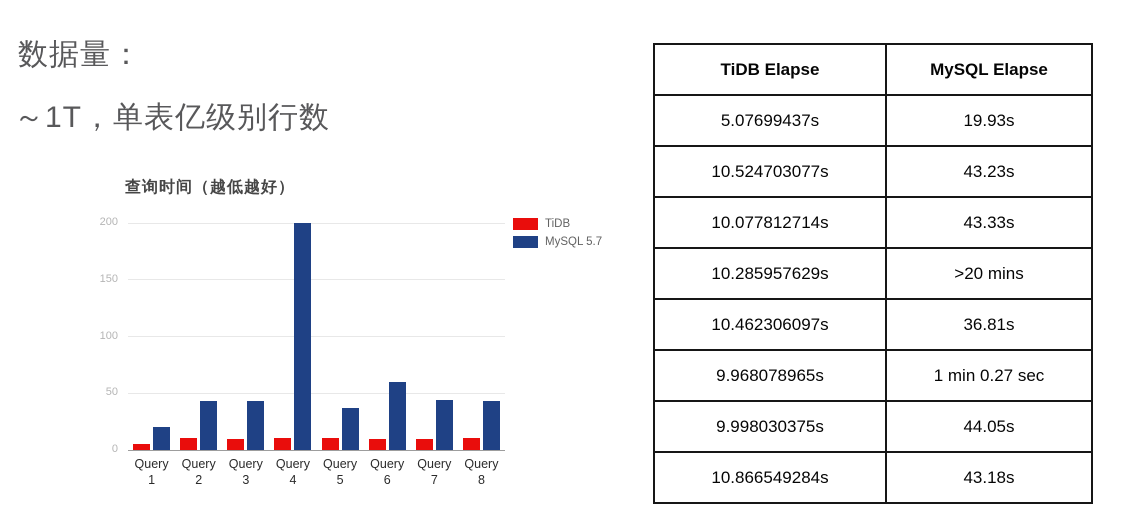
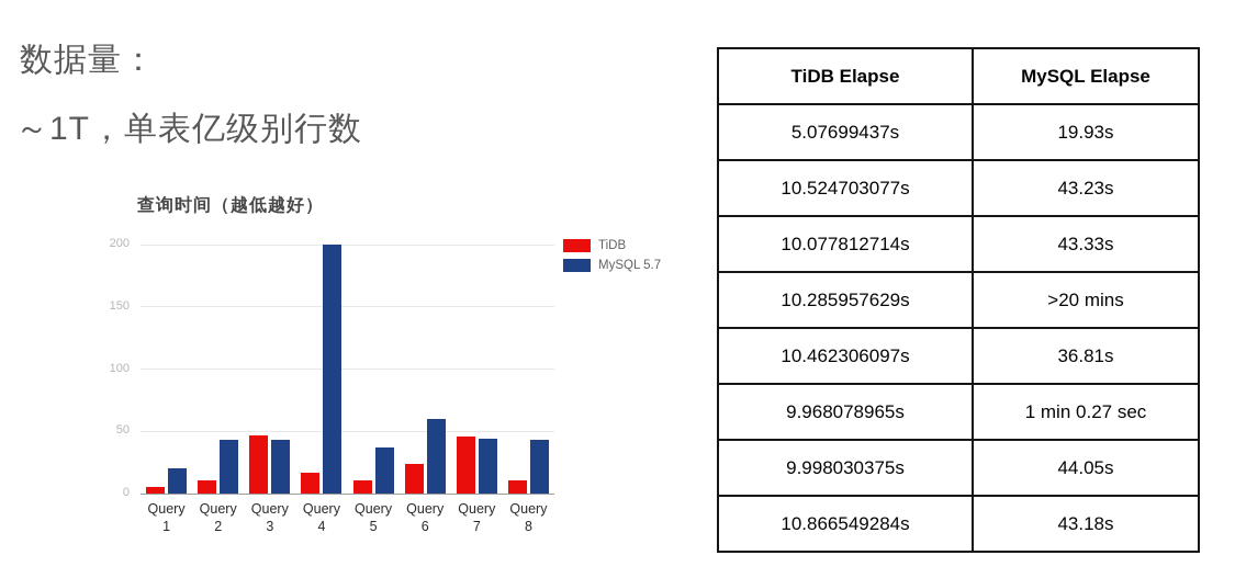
TiDB/Query 3: 10 -> 47
TiDB/Query 4: 10 -> 17
TiDB/Query 6: 10 -> 24
TiDB/Query 7: 10 -> 46
